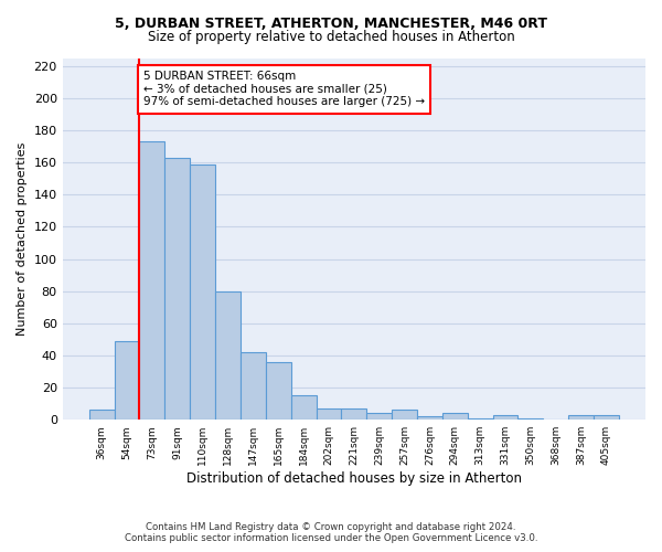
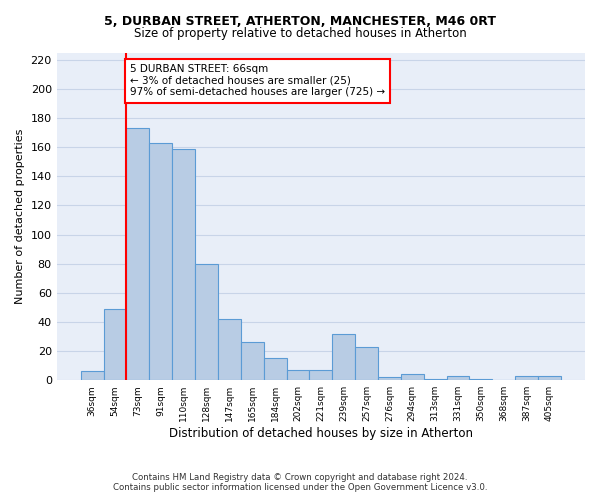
165sqm: 36 -> 26
239sqm: 4 -> 32
257sqm: 6 -> 23
